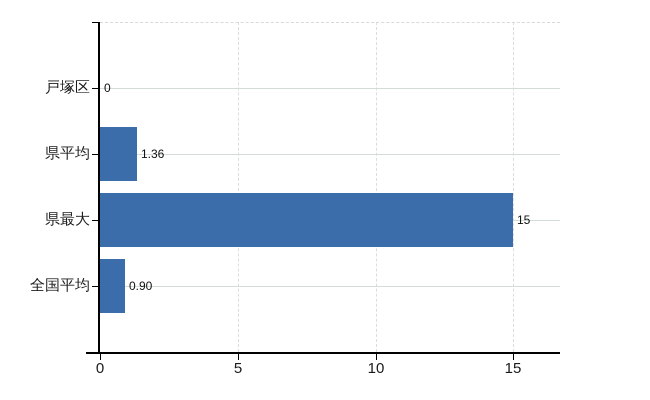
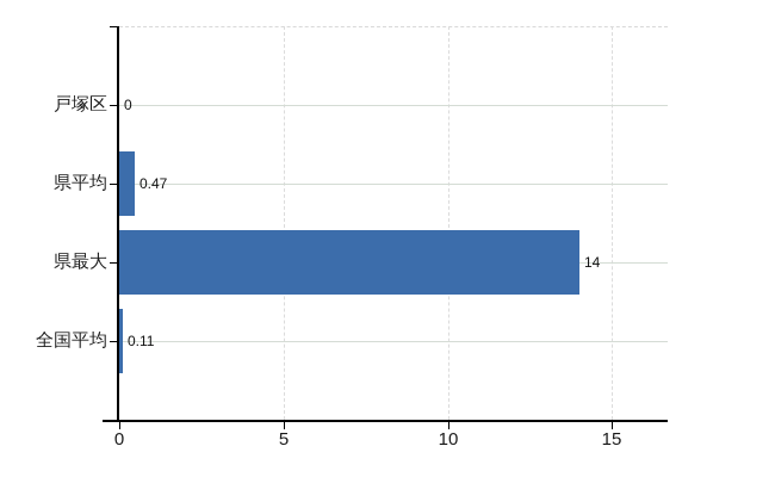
県平均: 1.36 -> 0.47
県最大: 15 -> 14
全国平均: 0.90 -> 0.11
